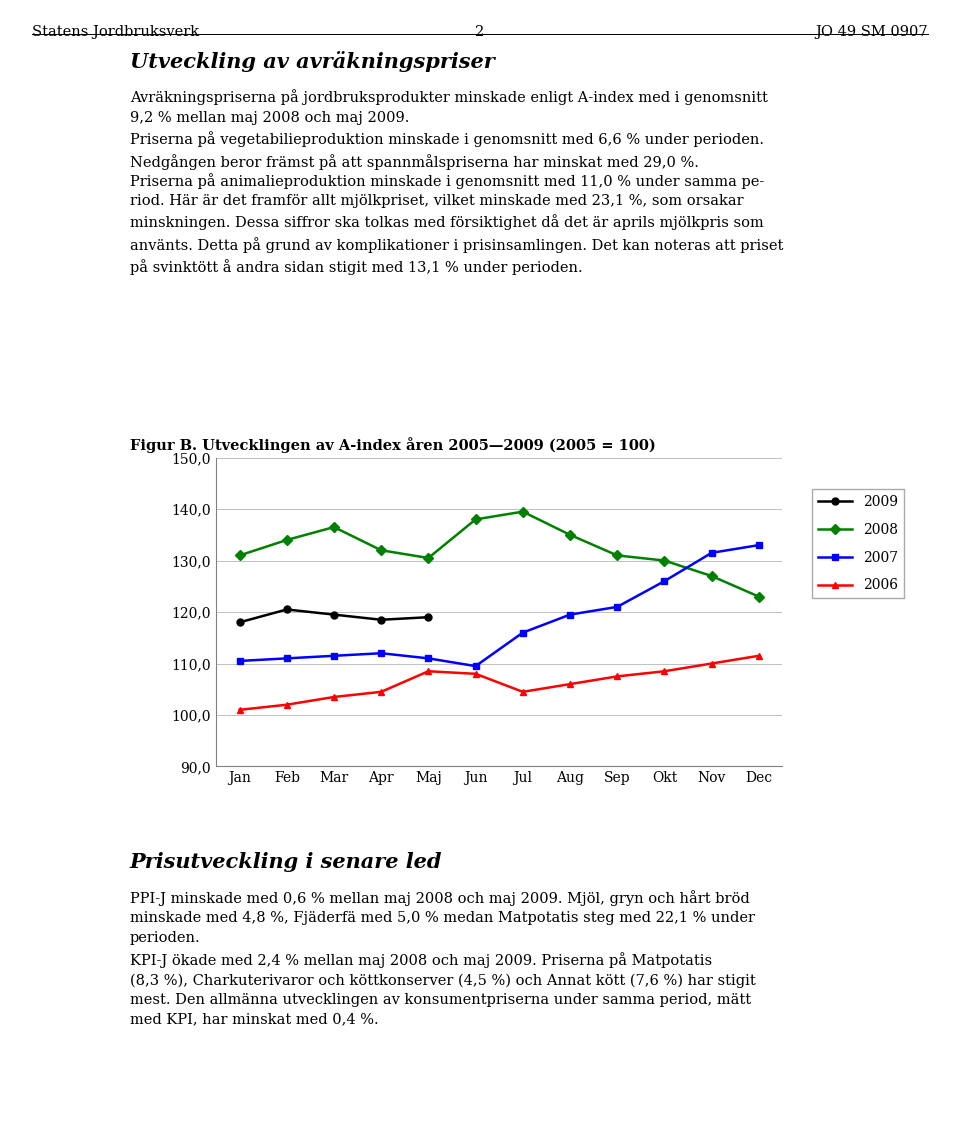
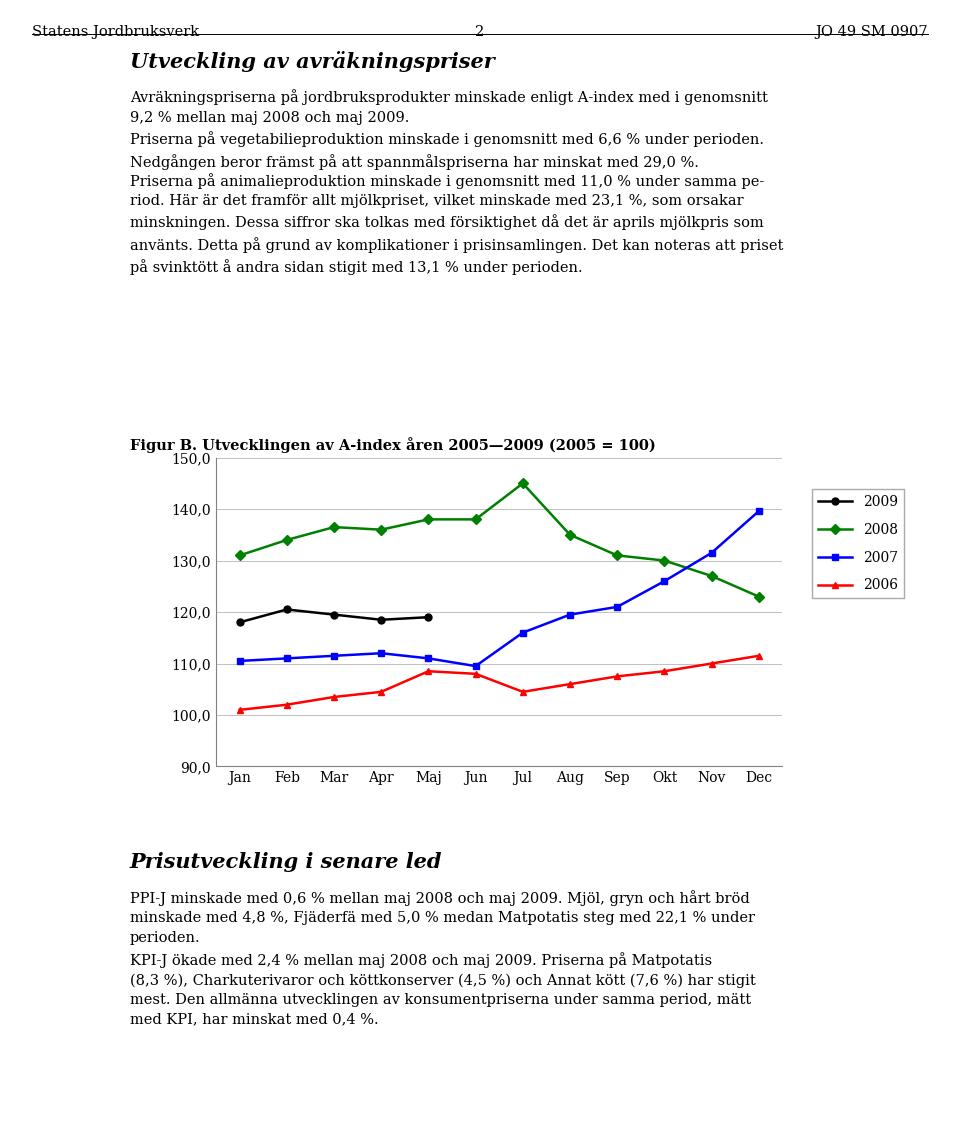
2008/Apr: 132,0 -> 136,0
2008/Maj: 130,5 -> 138,0
2008/Jul: 139,5 -> 145,0
2007/Dec: 133,0 -> 139,6
